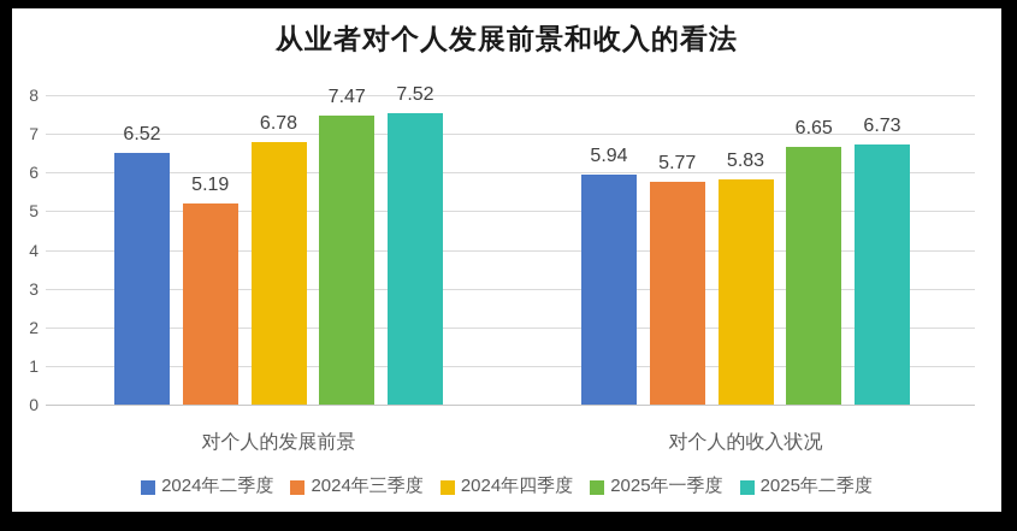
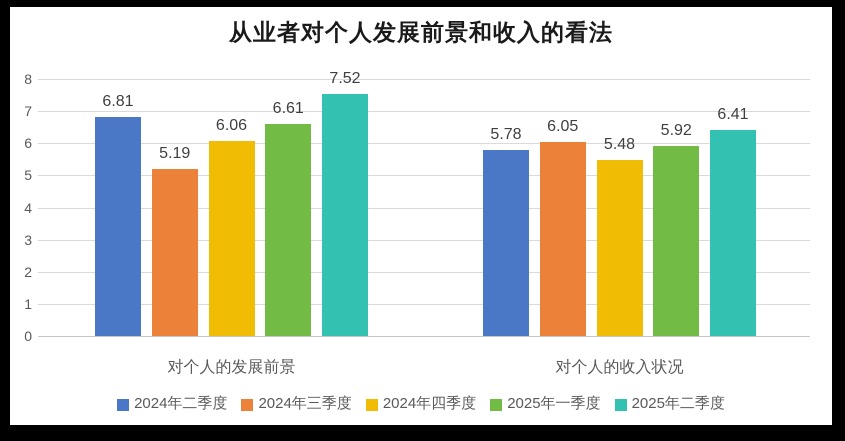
2024年二季度/对个人的发展前景: 6.52 -> 6.81
2024年四季度/对个人的发展前景: 6.78 -> 6.06
2025年一季度/对个人的发展前景: 7.47 -> 6.61
2024年二季度/对个人的收入状况: 5.94 -> 5.78
2024年三季度/对个人的收入状况: 5.77 -> 6.05
2024年四季度/对个人的收入状况: 5.83 -> 5.48
2025年一季度/对个人的收入状况: 6.65 -> 5.92
2025年二季度/对个人的收入状况: 6.73 -> 6.41
